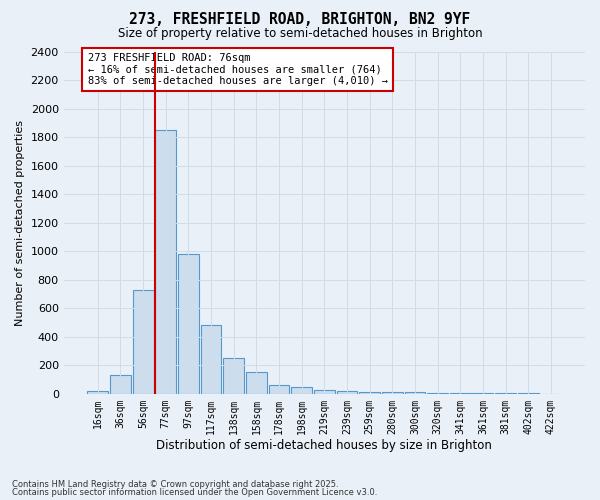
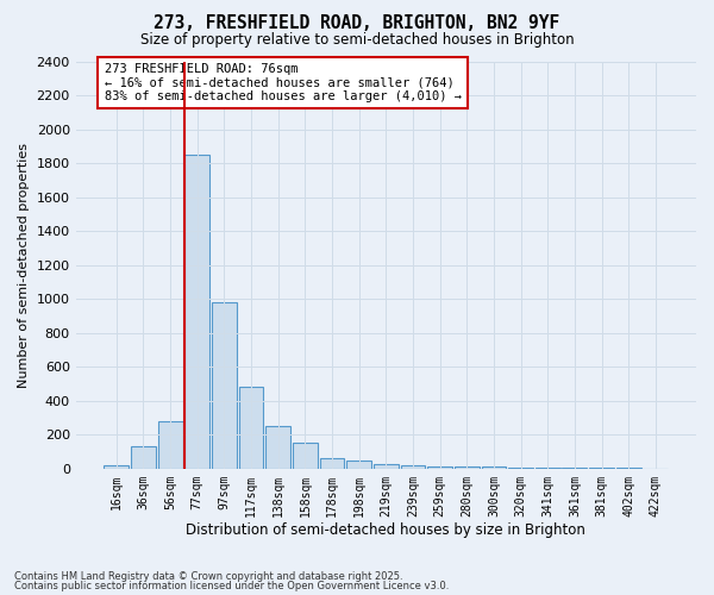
56sqm: 730 -> 280
